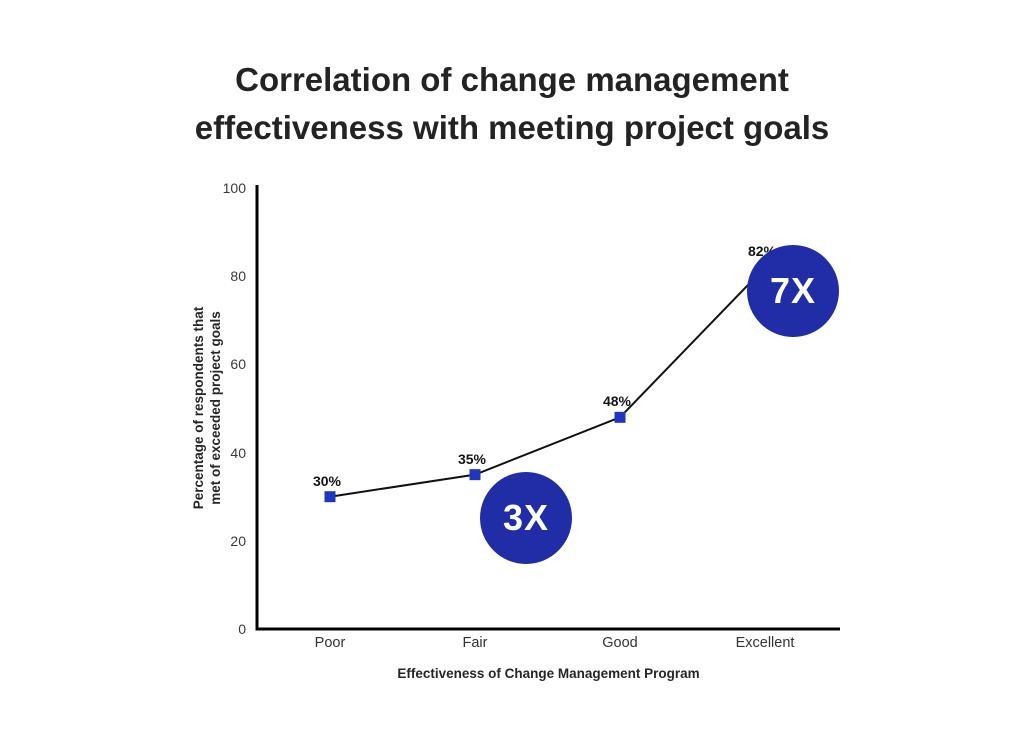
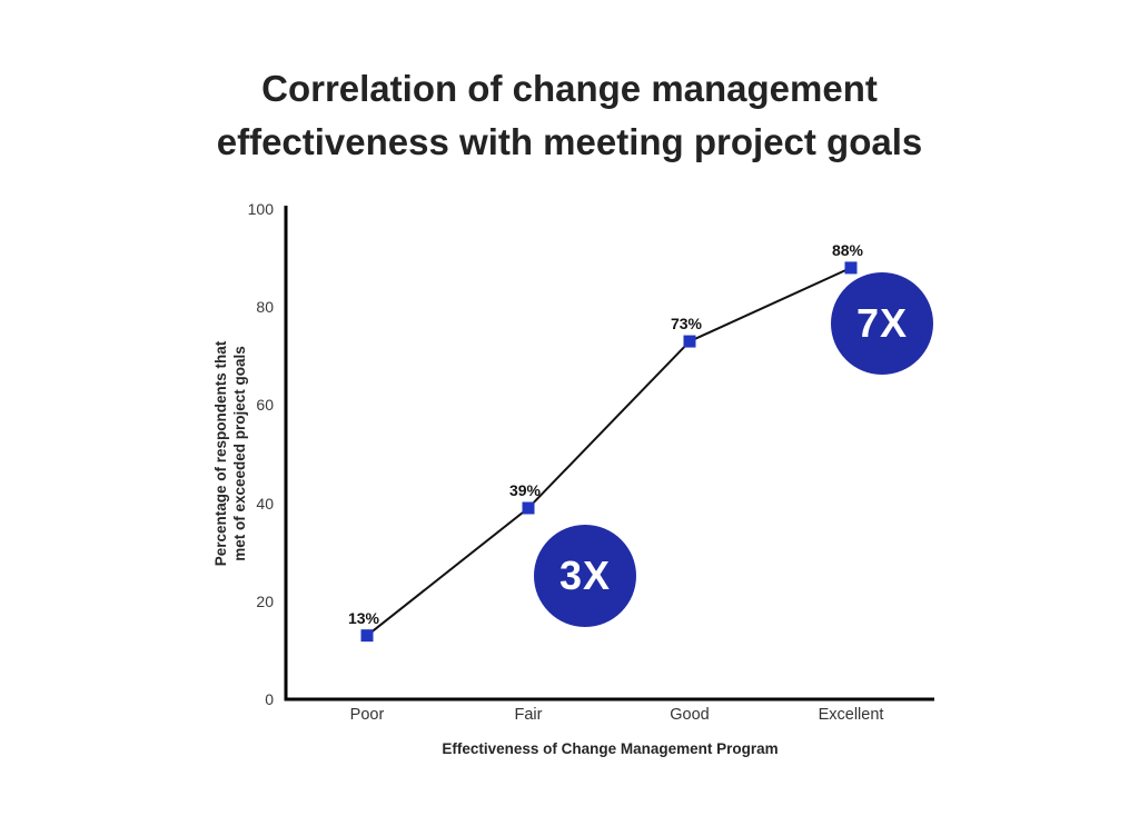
Poor: 30% -> 13%
Fair: 35% -> 39%
Good: 48% -> 73%
Excellent: 82% -> 88%
